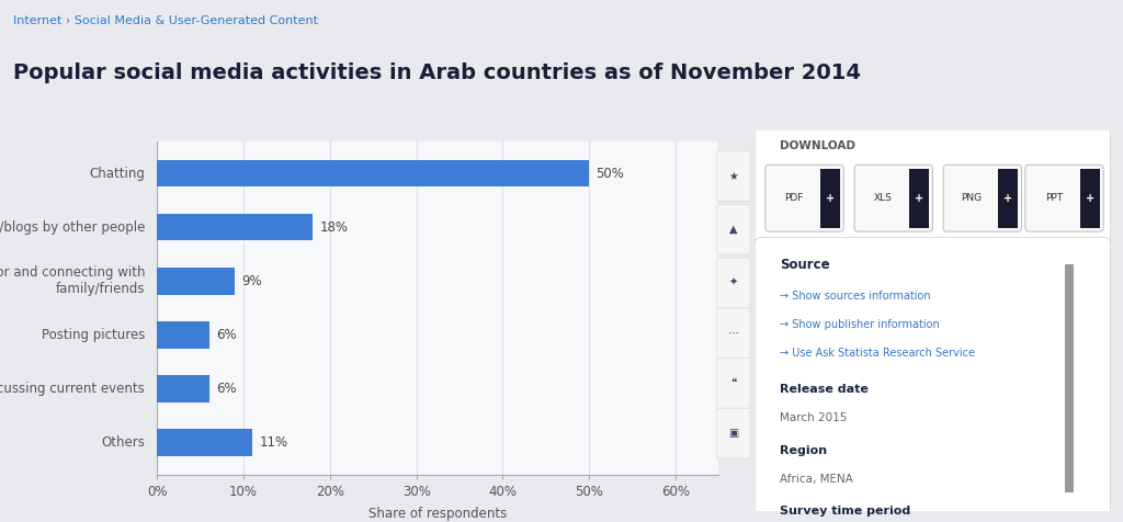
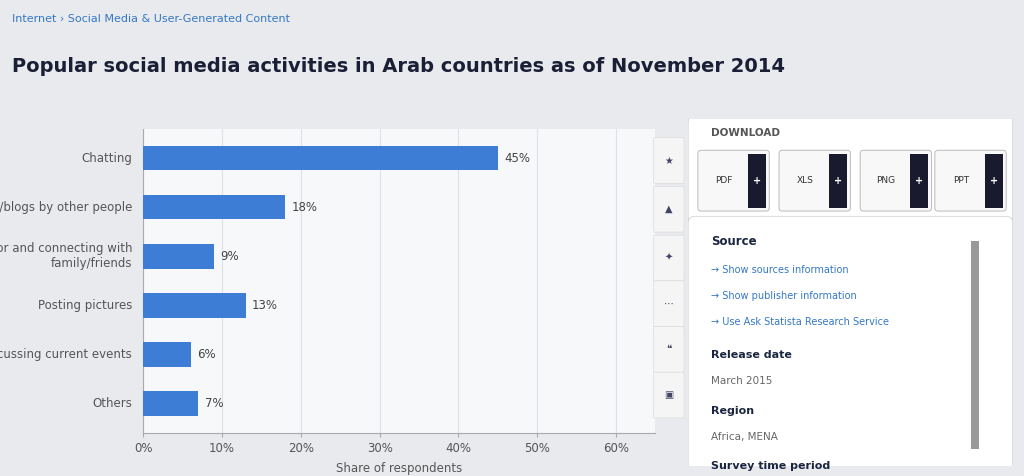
Chatting: 50% -> 45%
Posting pictures: 6% -> 13%
Others: 11% -> 7%
